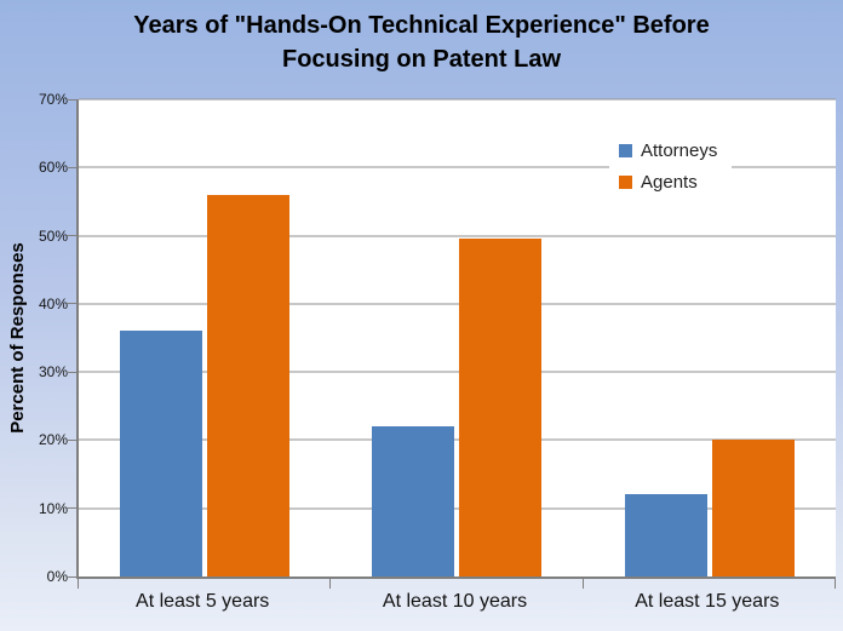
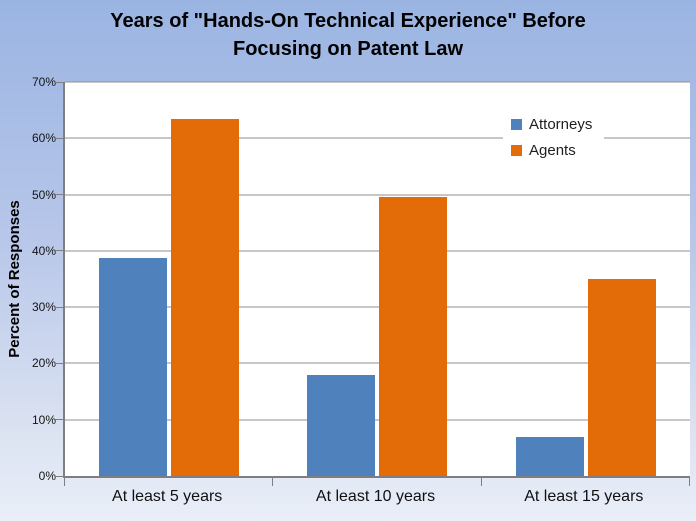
Attorneys/At least 5 years: 36% -> 39%
Agents/At least 5 years: 56% -> 64%
Attorneys/At least 10 years: 22% -> 18%
Attorneys/At least 15 years: 12% -> 7%
Agents/At least 15 years: 20% -> 35%
